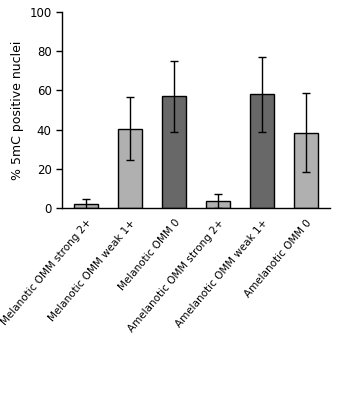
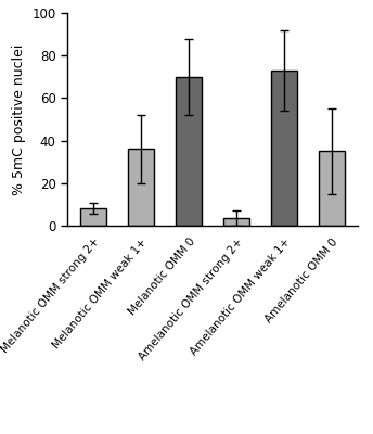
Melanotic OMM strong 2+: 2 -> 8
Melanotic OMM weak 1+: 40 -> 36
Melanotic OMM 0: 57 -> 70
Amelanotic OMM weak 1+: 58 -> 73
Amelanotic OMM 0: 38 -> 35
